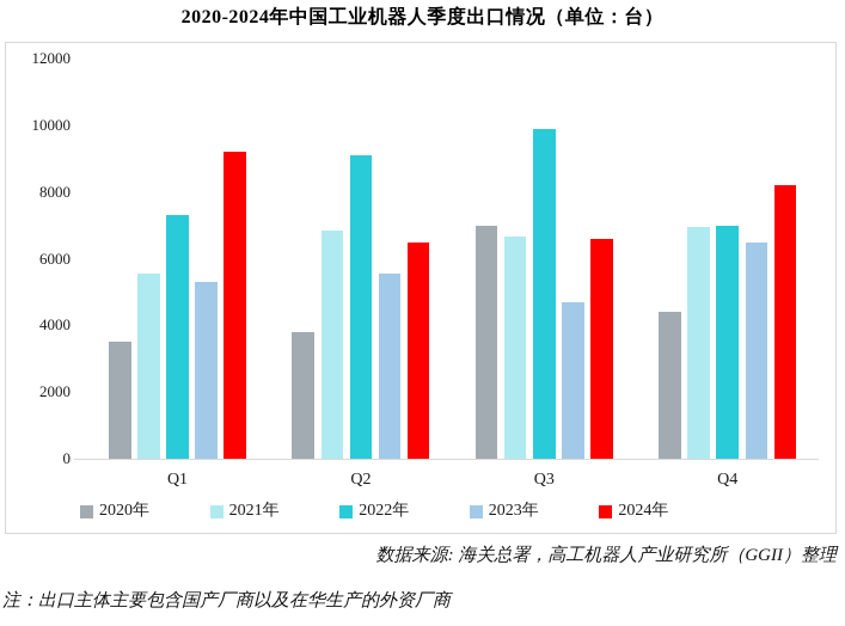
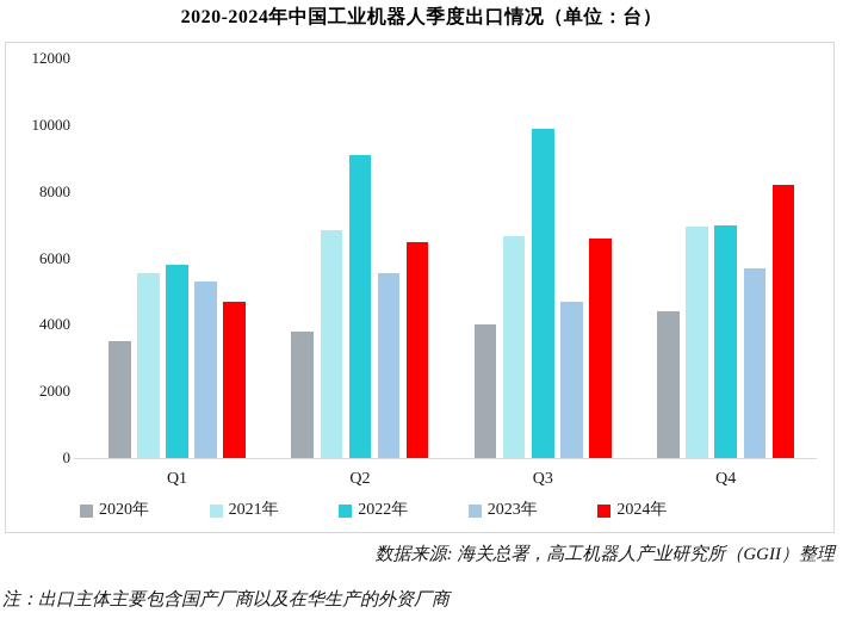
2022年/Q1: 7300 -> 5800
2024年/Q1: 9200 -> 4700
2020年/Q3: 7000 -> 4000
2023年/Q4: 6500 -> 5700
